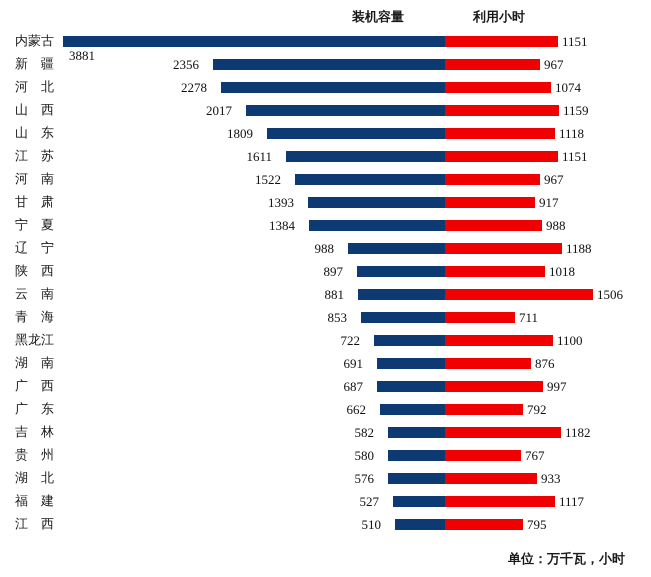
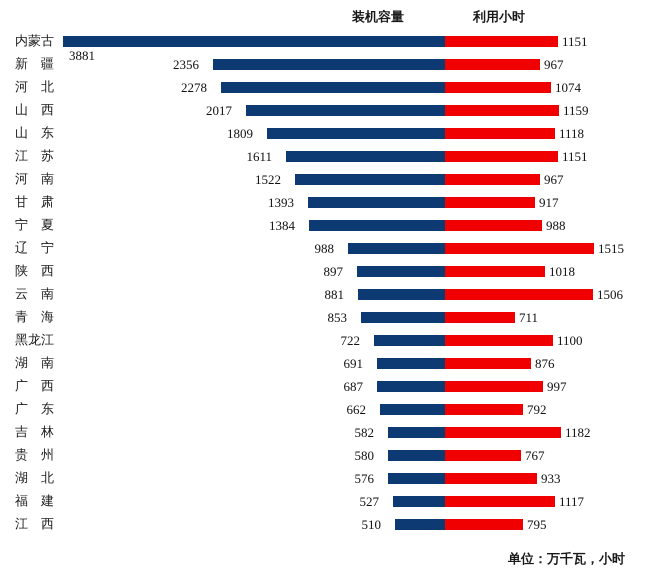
利用小时/辽宁: 1188 -> 1515
